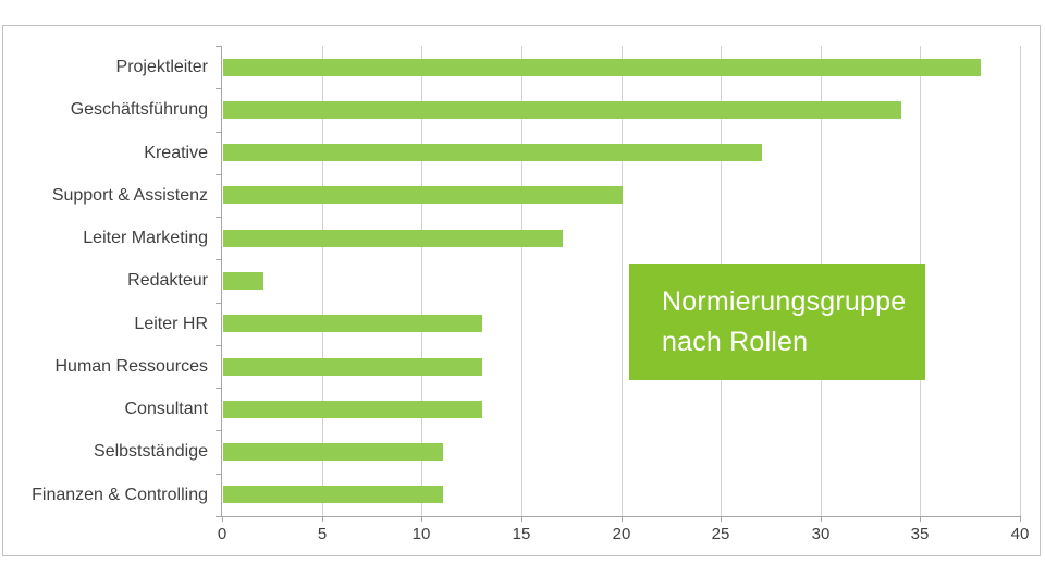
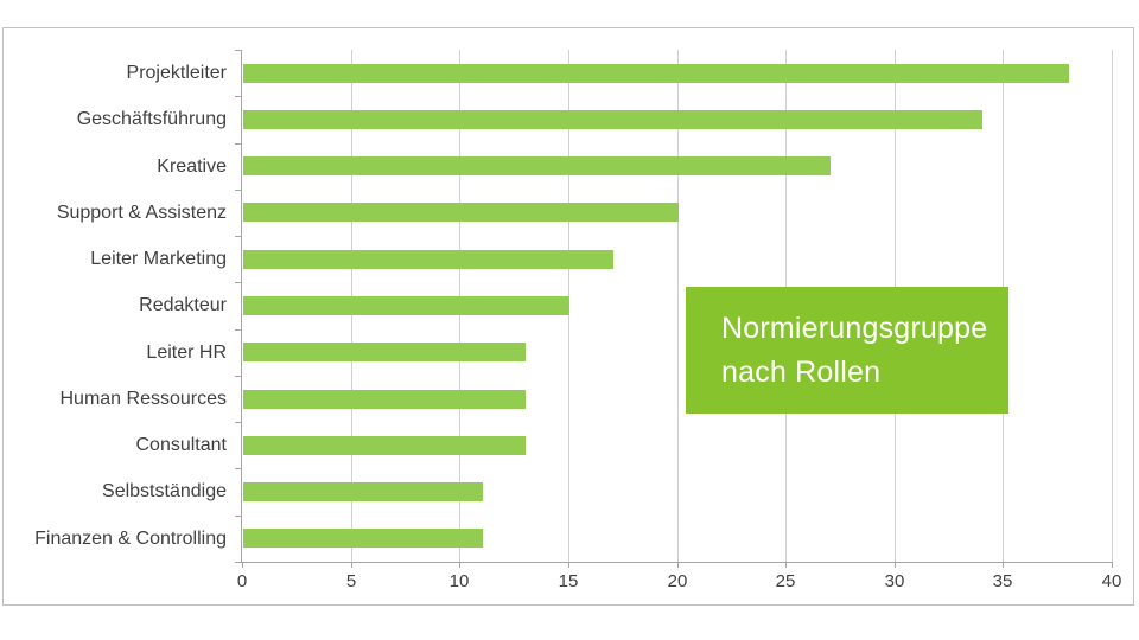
Redakteur: 2 -> 15
